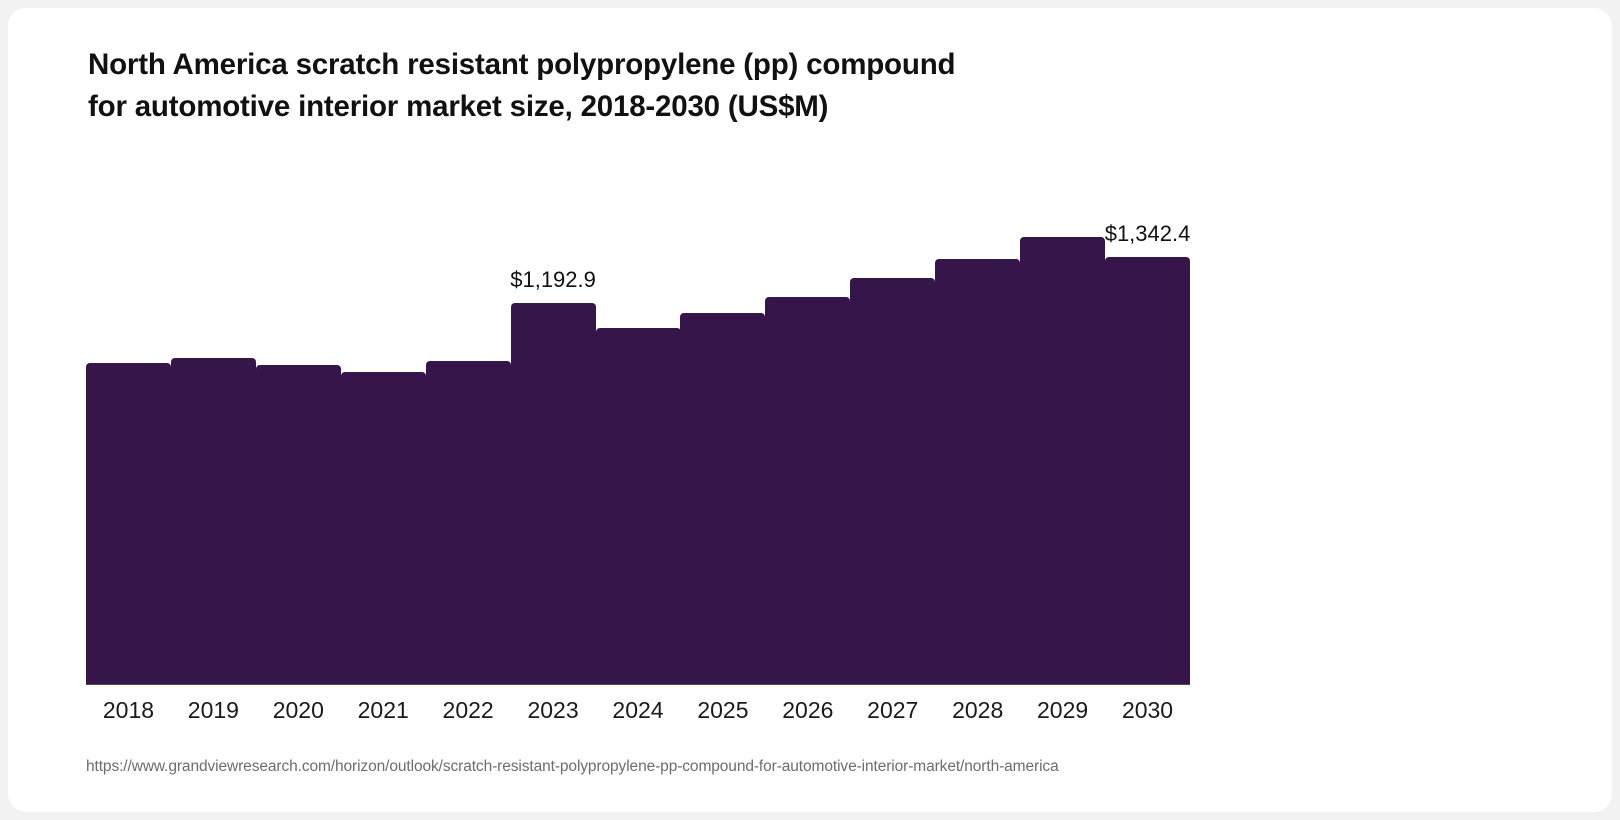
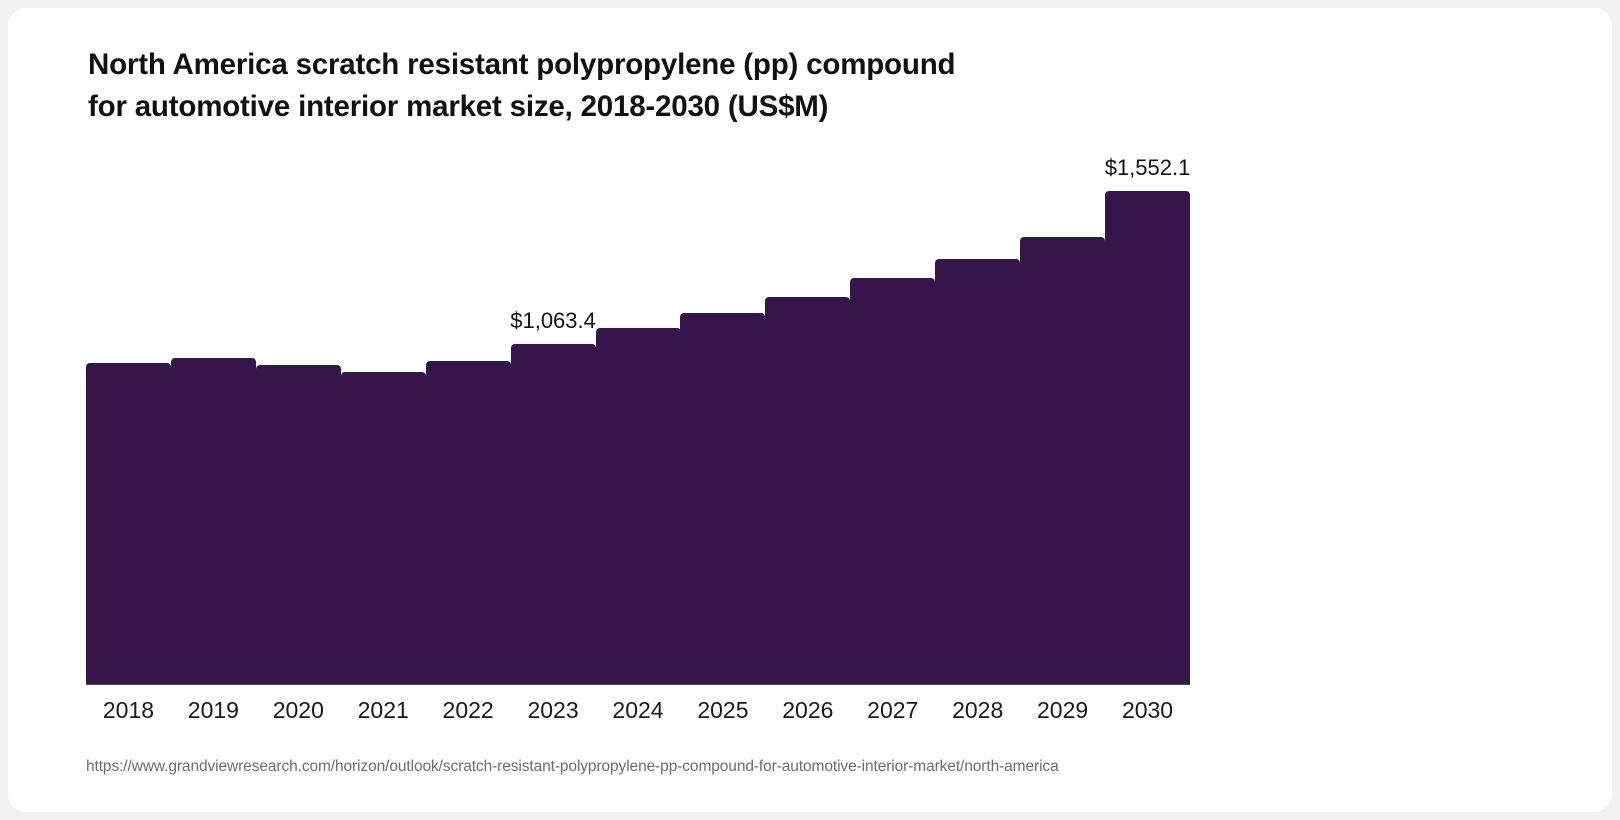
2023: $1,192.9 -> $1,063.4
2030: $1,342.4 -> $1,552.1
